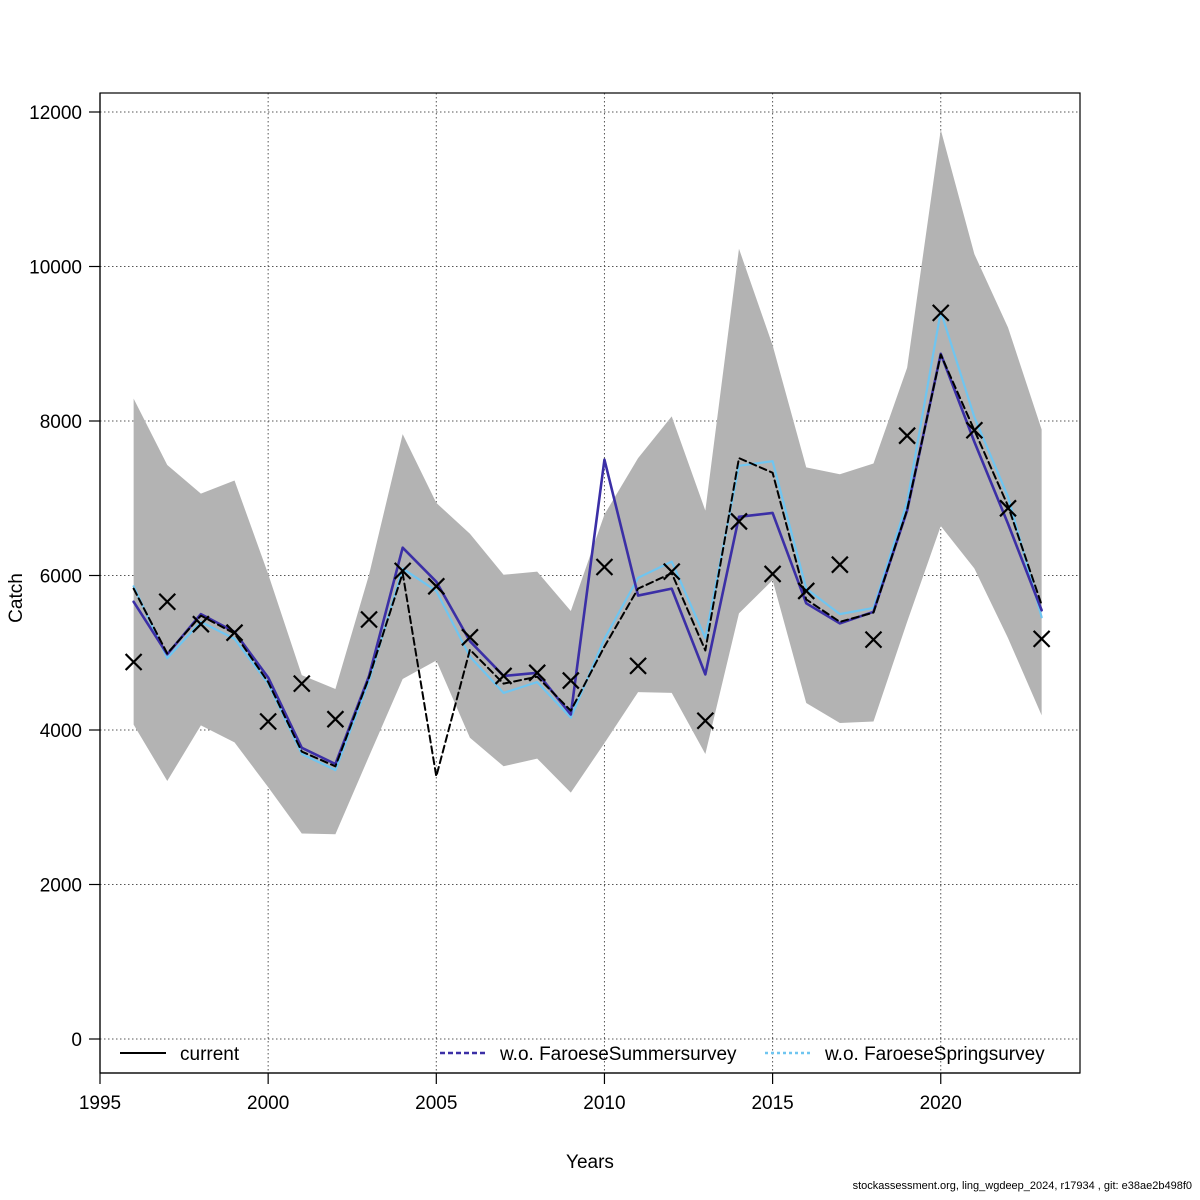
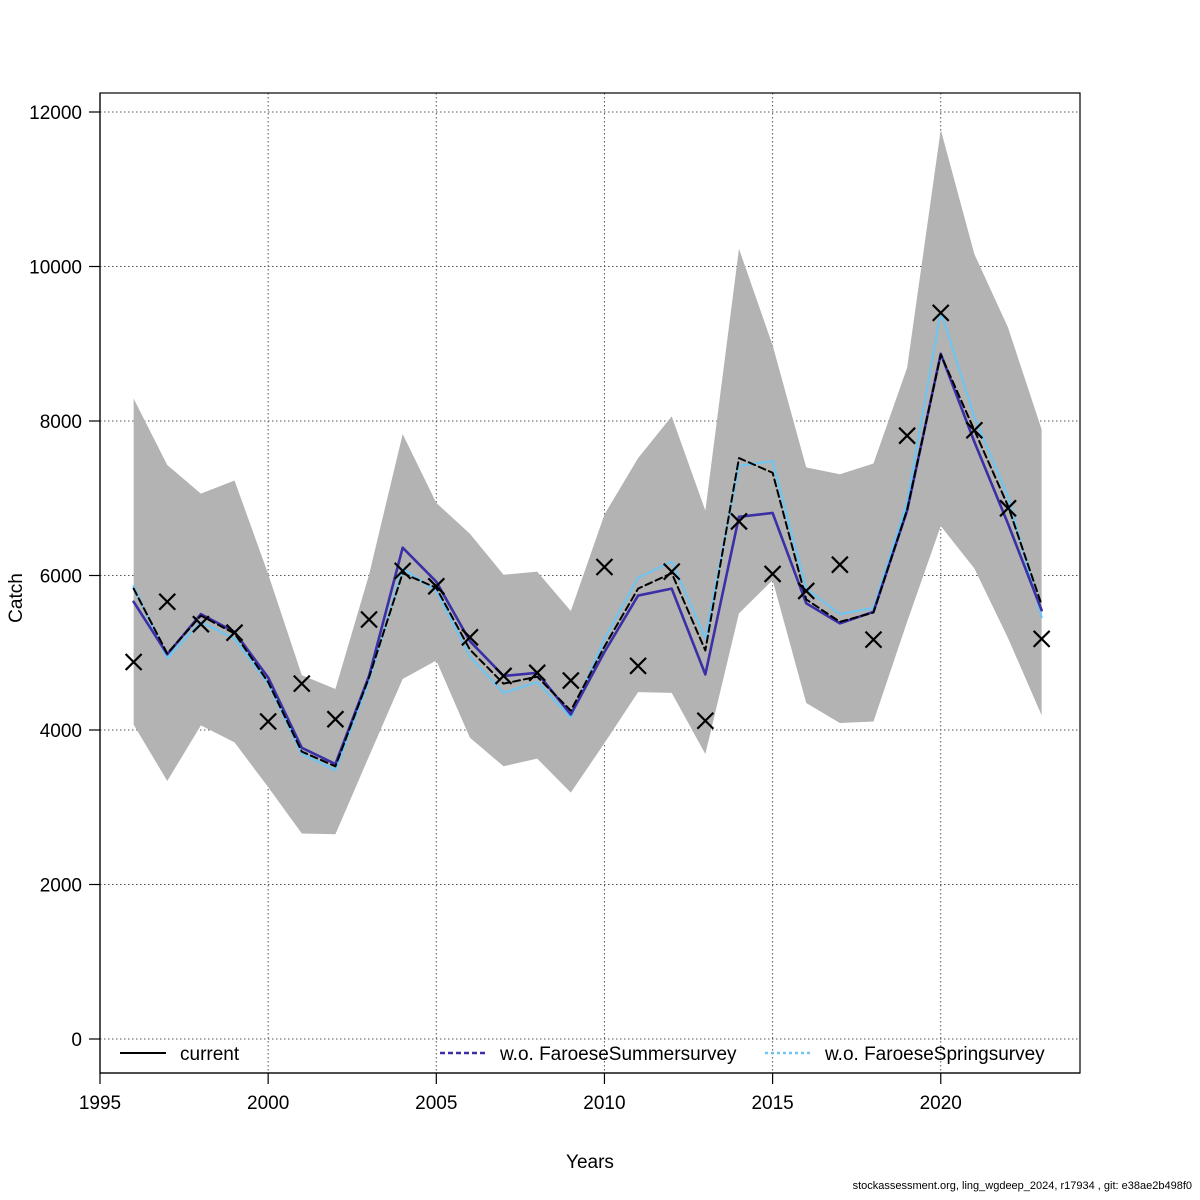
current/2005: 3400 -> 5800
w.o. FaroeseSummersurvey/2010: 7500 -> 5000
